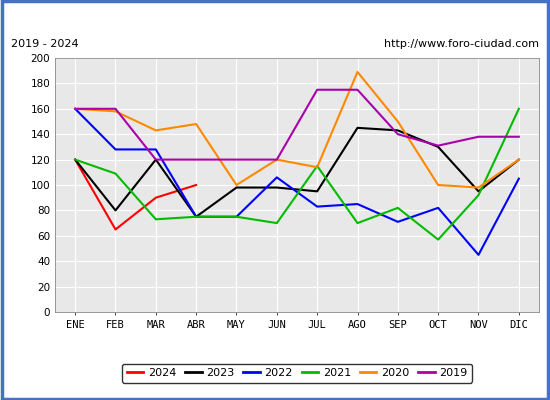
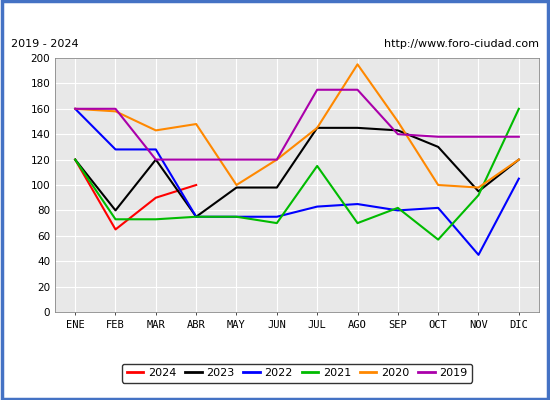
2021/FEB: 109 -> 73
2022/JUN: 106 -> 75
2023/JUL: 95 -> 145
2020/JUL: 114 -> 145
2020/AGO: 189 -> 195
2022/SEP: 71 -> 80
2019/OCT: 131 -> 138
